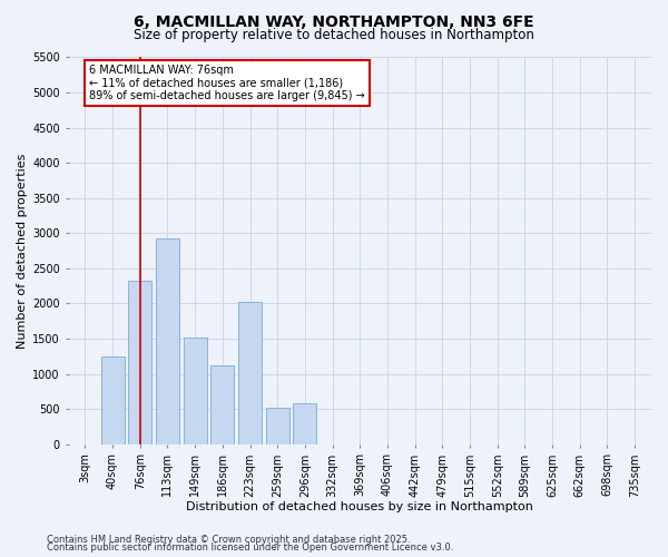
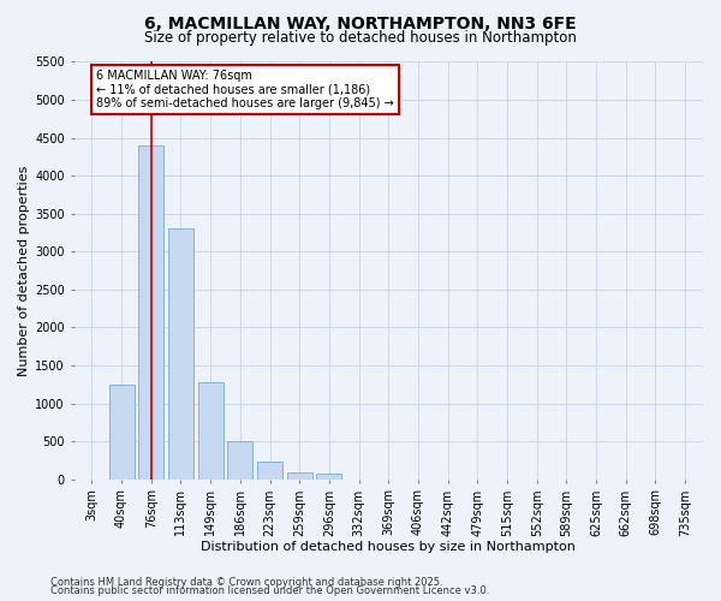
76sqm: 2320 -> 4400
113sqm: 2920 -> 3300
149sqm: 1520 -> 1280
186sqm: 1120 -> 500
223sqm: 2020 -> 230
259sqm: 520 -> 90
296sqm: 580 -> 70
